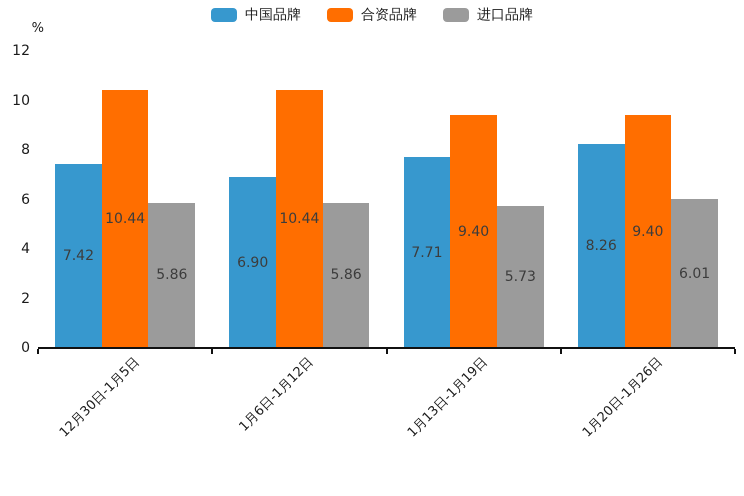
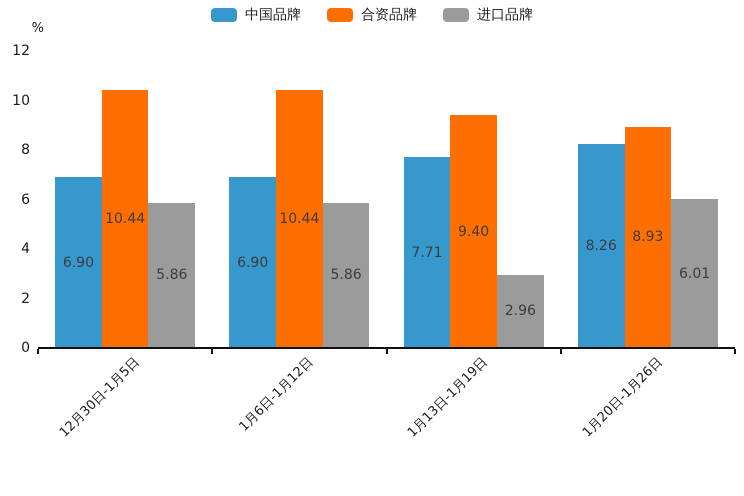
中国品牌/12月30日-1月5日: 7.42 -> 6.90
进口品牌/1月13日-1月19日: 5.73 -> 2.96
合资品牌/1月20日-1月26日: 9.40 -> 8.93
